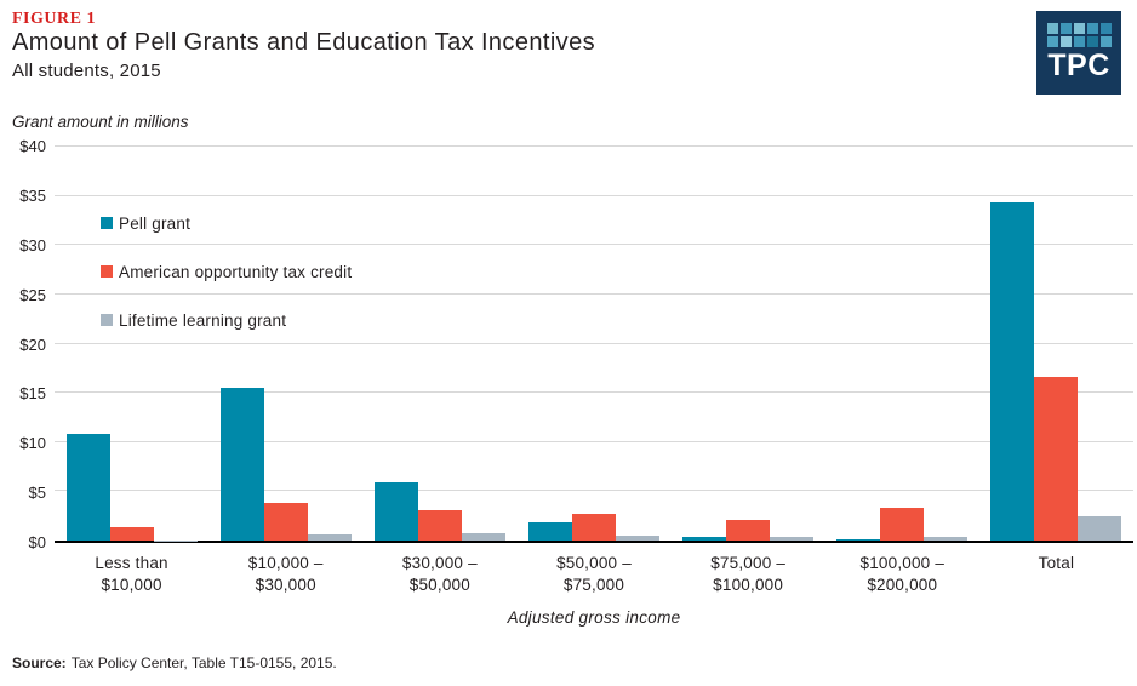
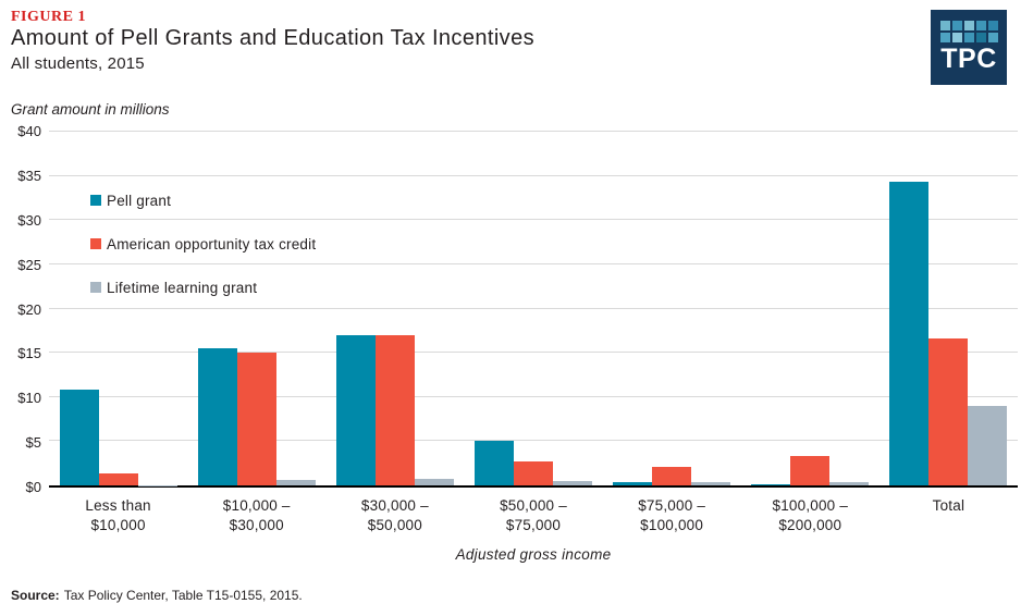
American opportunity tax credit/$10,000 – $30,000: $4 -> $15
Pell grant/$30,000 – $50,000: $6 -> $17
American opportunity tax credit/$30,000 – $50,000: $3 -> $17
Pell grant/$50,000 – $75,000: $2 -> $5
Lifetime learning grant/Total: $2 -> $9
